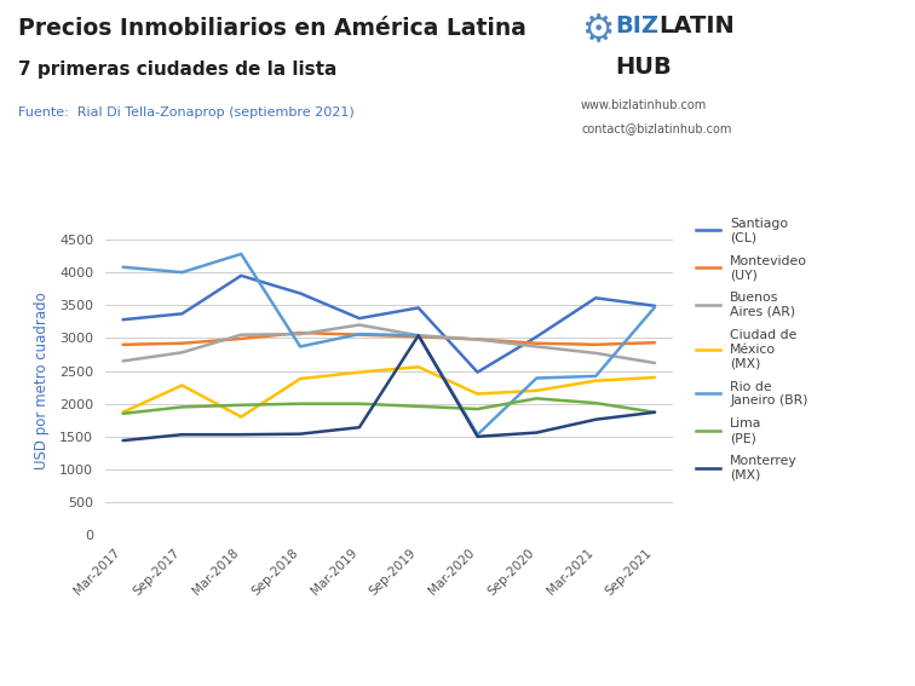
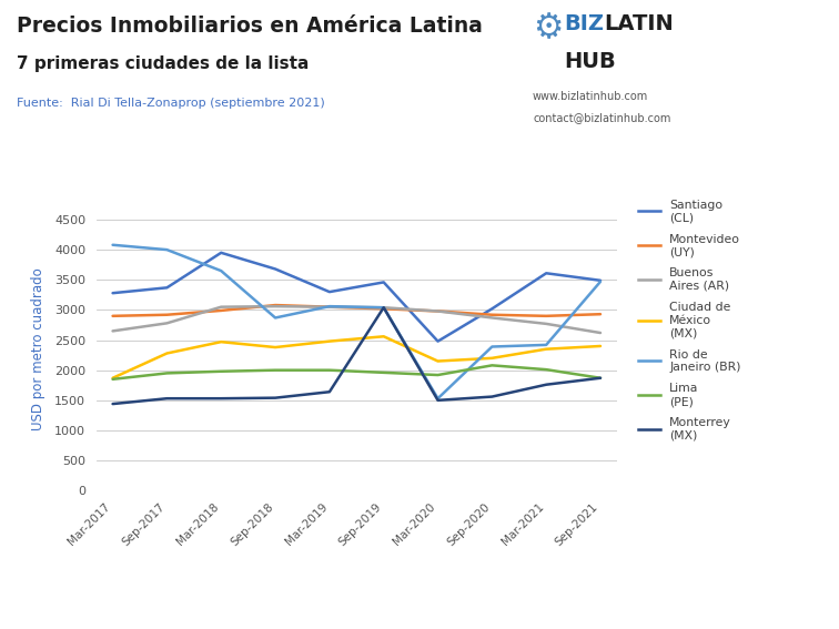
Ciudad de México (MX)/Mar-2018: 1800 -> 2470
Rio de Janeiro (BR)/Mar-2018: 4280 -> 3650
Buenos Aires (AR)/Mar-2019: 3200 -> 3050
